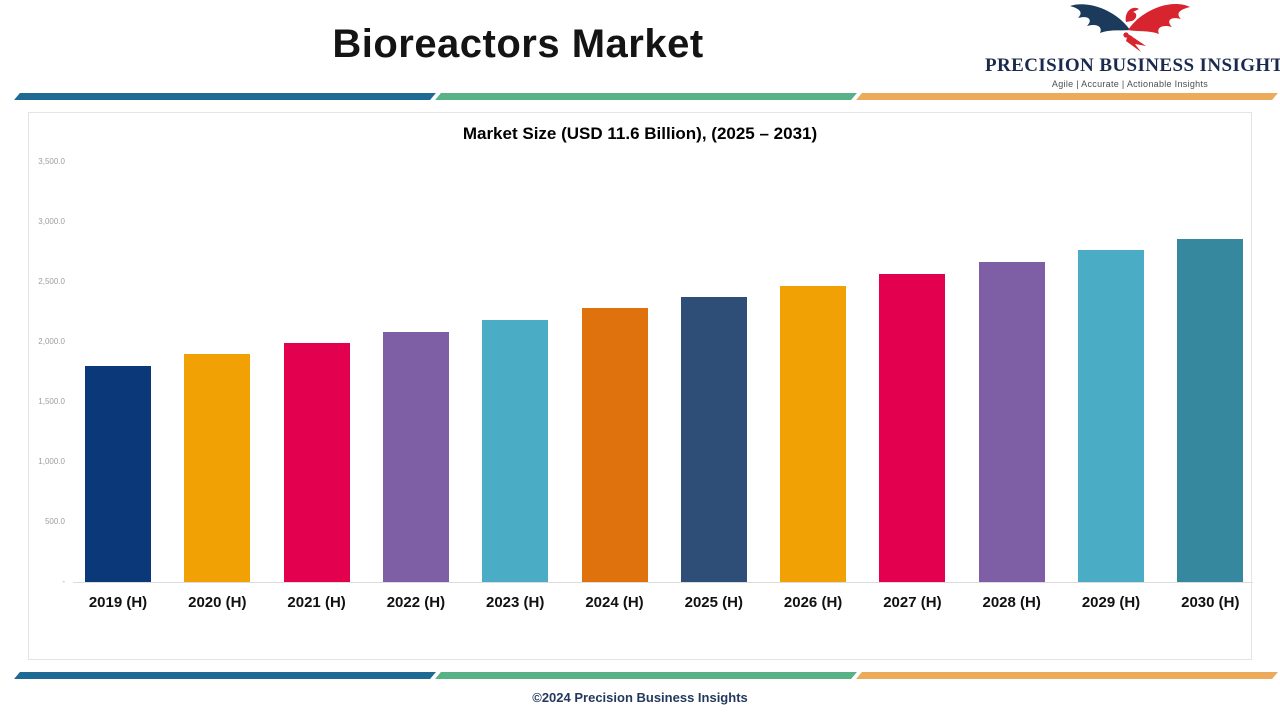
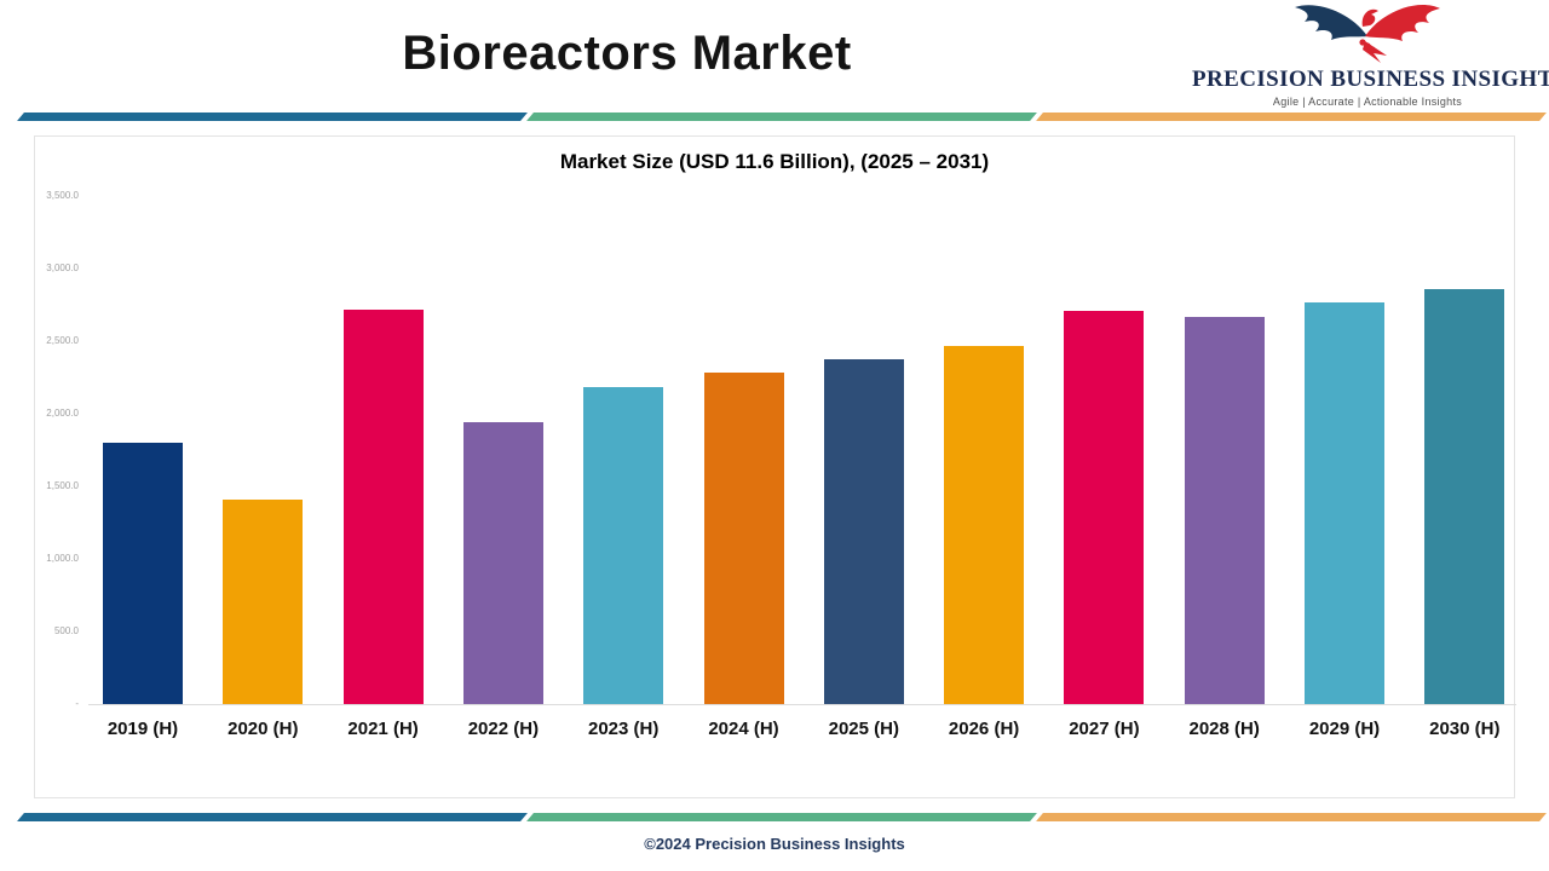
2020 (H): 1900 -> 1410
2021 (H): 1990 -> 2720
2022 (H): 2080 -> 1940
2027 (H): 2570 -> 2710
